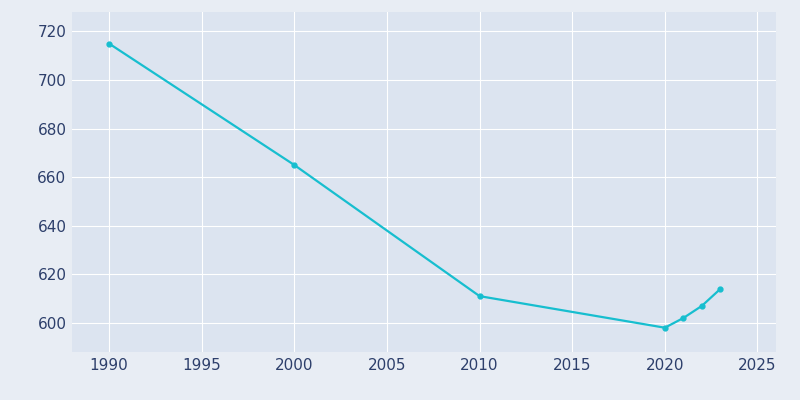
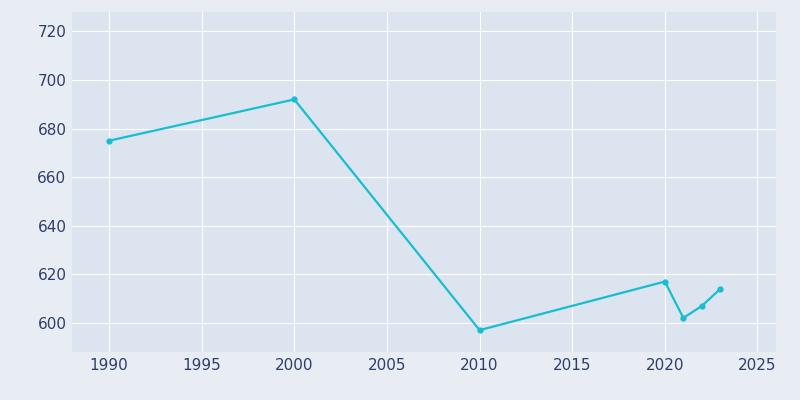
1990: 715 -> 675
2000: 665 -> 692
2010: 611 -> 597
2020: 598 -> 617
